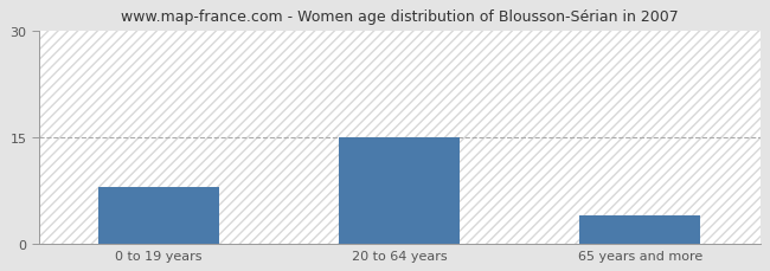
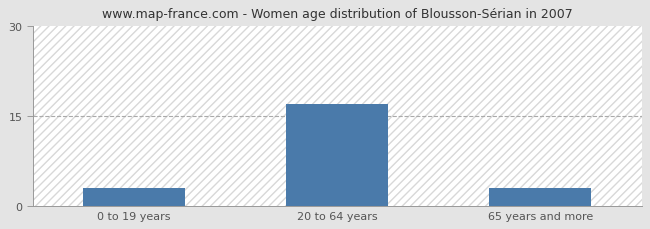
0 to 19 years: 8 -> 3
20 to 64 years: 15 -> 17
65 years and more: 4 -> 3
